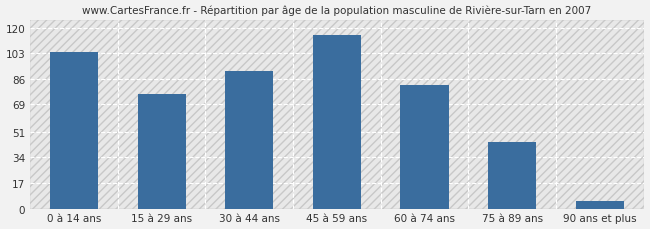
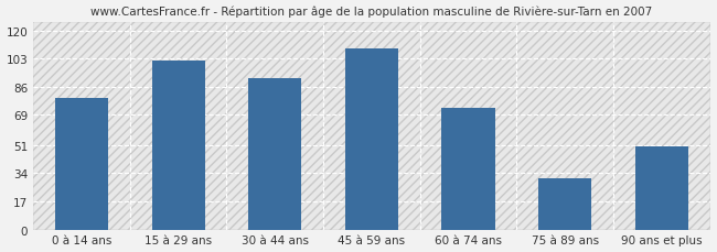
0 à 14 ans: 104 -> 79
15 à 29 ans: 76 -> 102
45 à 59 ans: 115 -> 109
60 à 74 ans: 82 -> 73
75 à 89 ans: 44 -> 31
90 ans et plus: 5 -> 50
